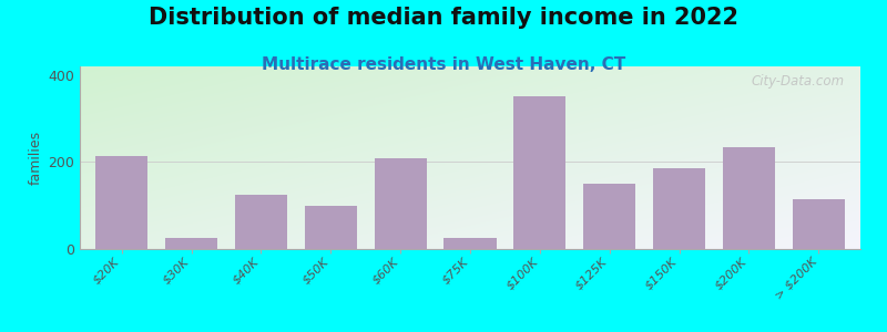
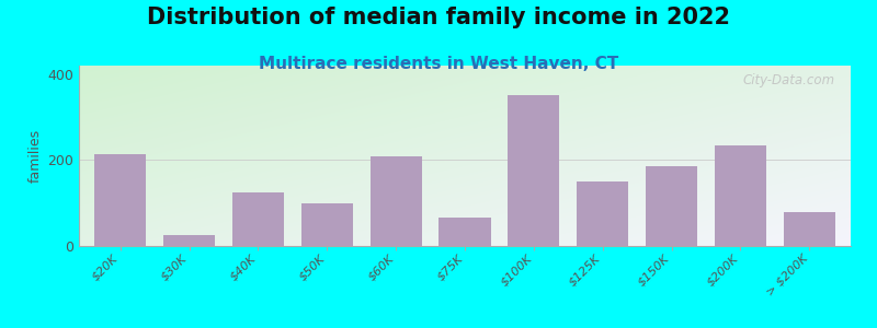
$75K: 25 -> 65
> $200K: 115 -> 80
